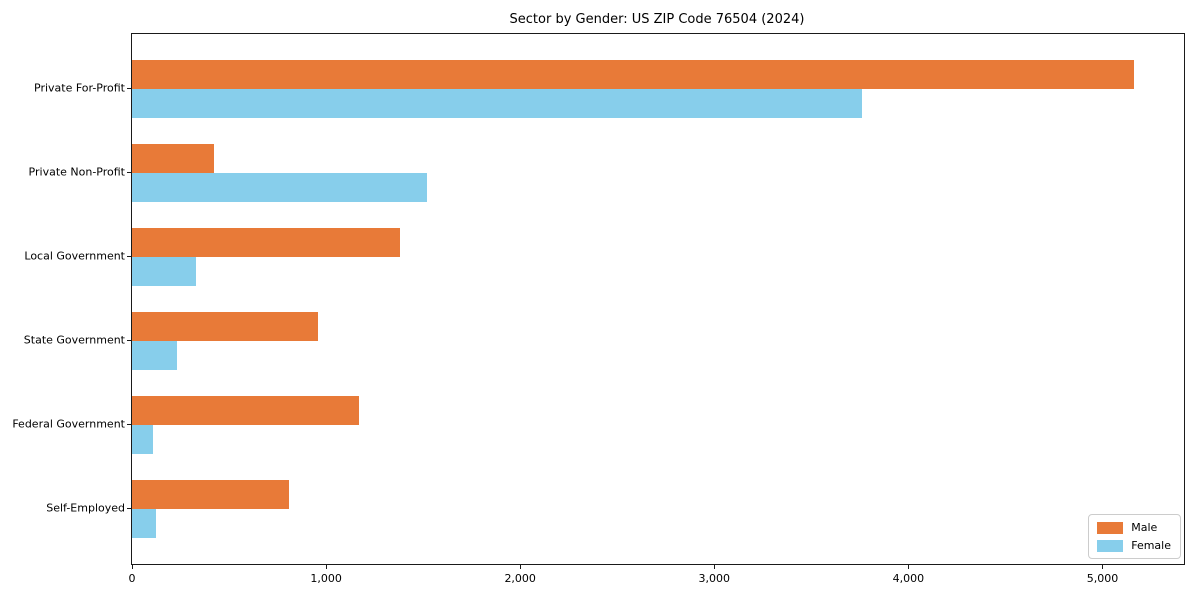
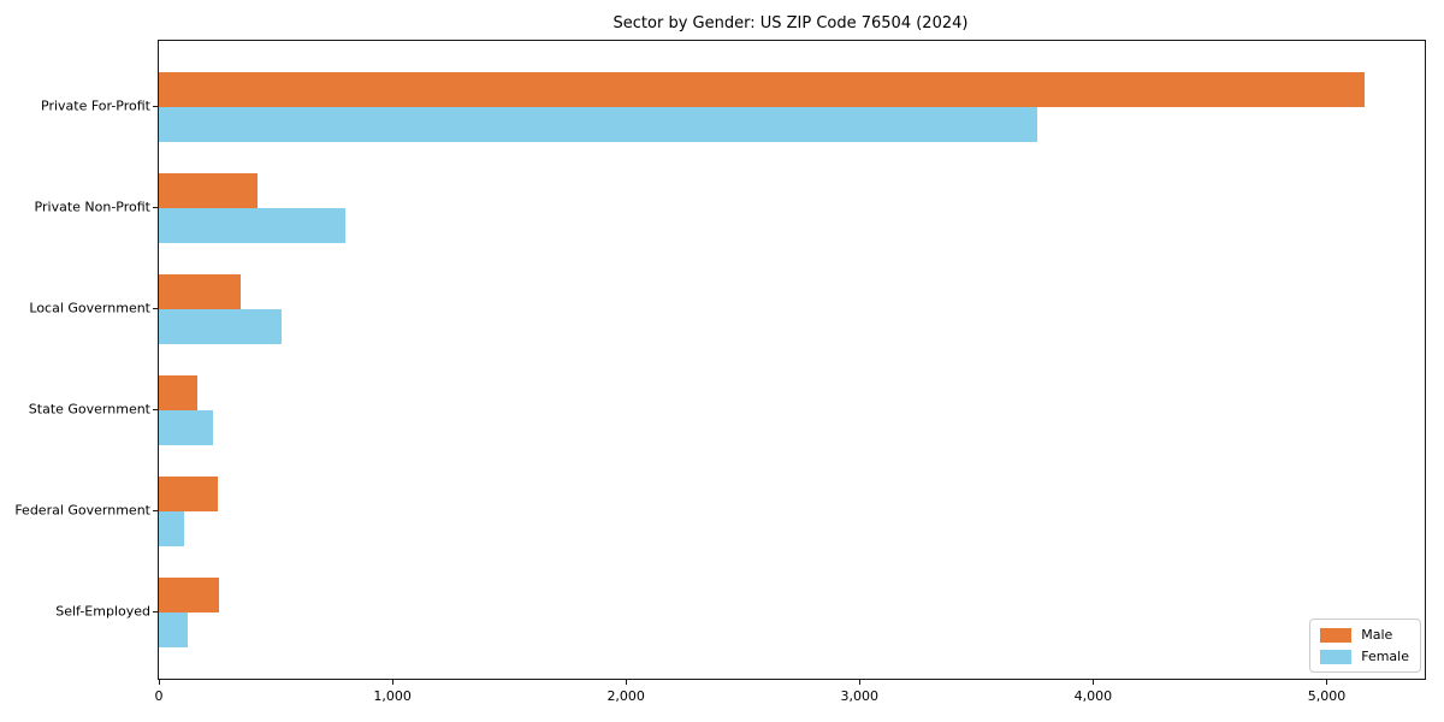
Female/Private Non-Profit: 1520 -> 800
Male/Local Government: 1380 -> 350
Female/Local Government: 330 -> 520
Male/State Government: 960 -> 160
Male/Federal Government: 1170 -> 250
Male/Self-Employed: 810 -> 260
